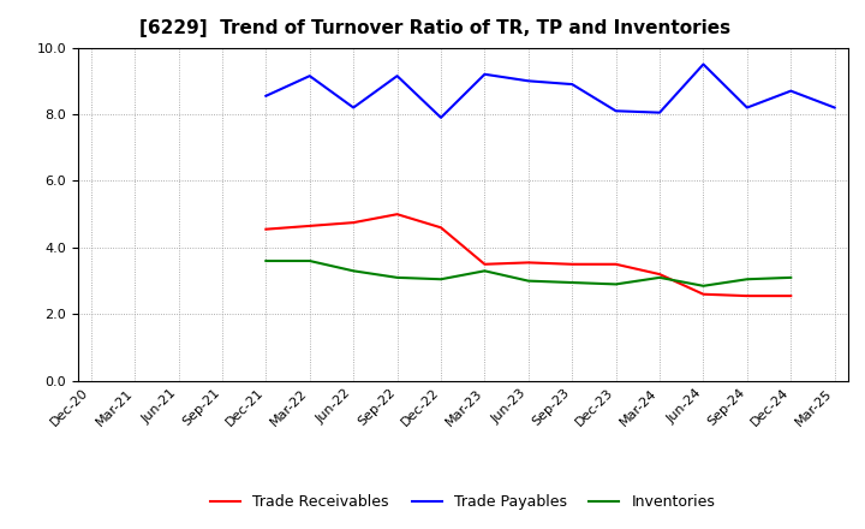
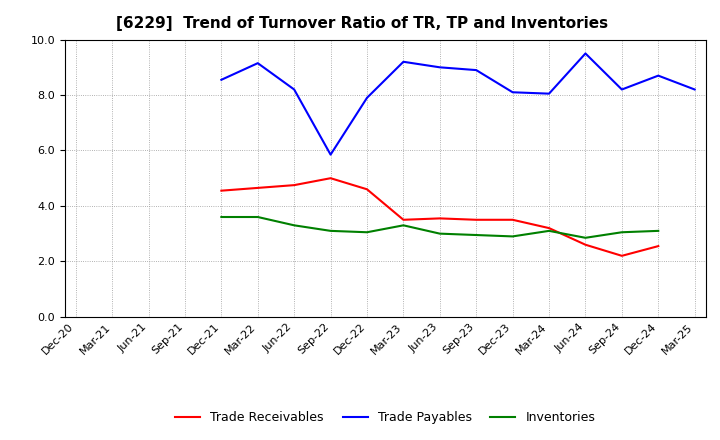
Trade Payables/Sep-22: 9.15 -> 5.85
Trade Receivables/Sep-24: 2.55 -> 2.20
